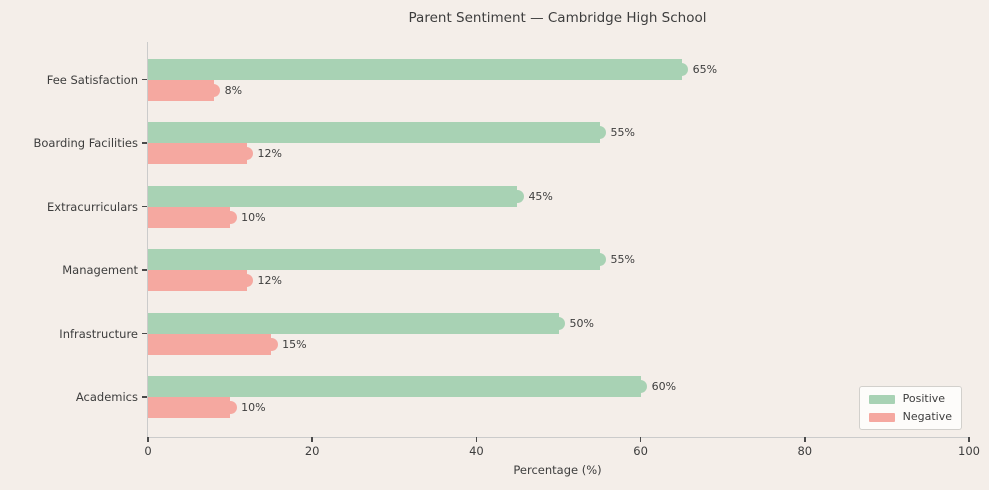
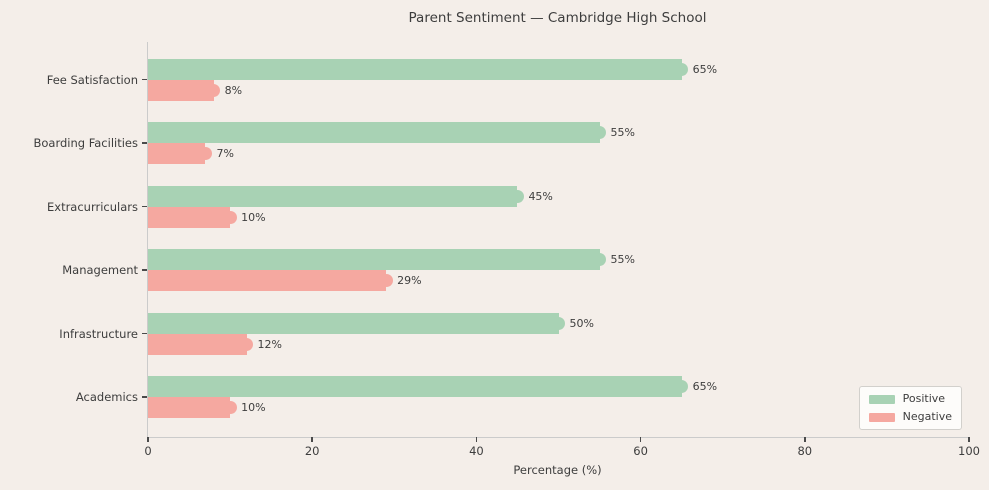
Negative/Boarding Facilities: 12% -> 7%
Negative/Management: 12% -> 29%
Negative/Infrastructure: 15% -> 12%
Positive/Academics: 60% -> 65%
